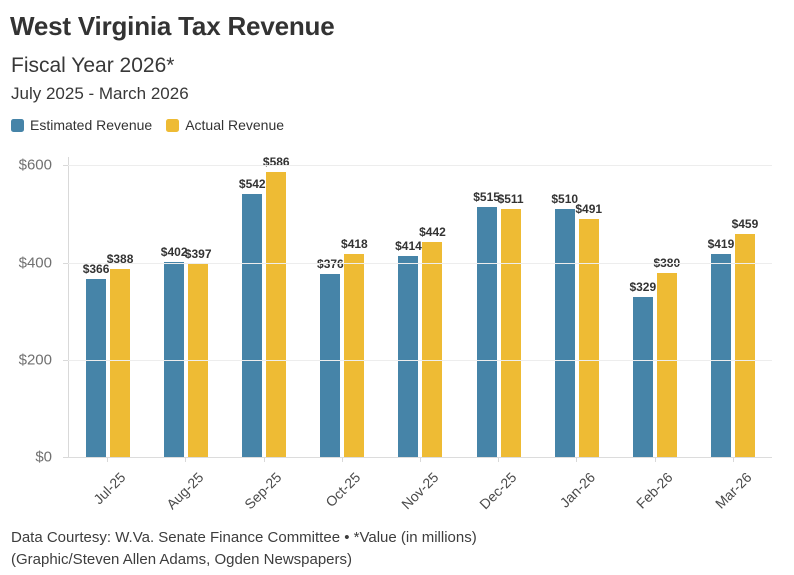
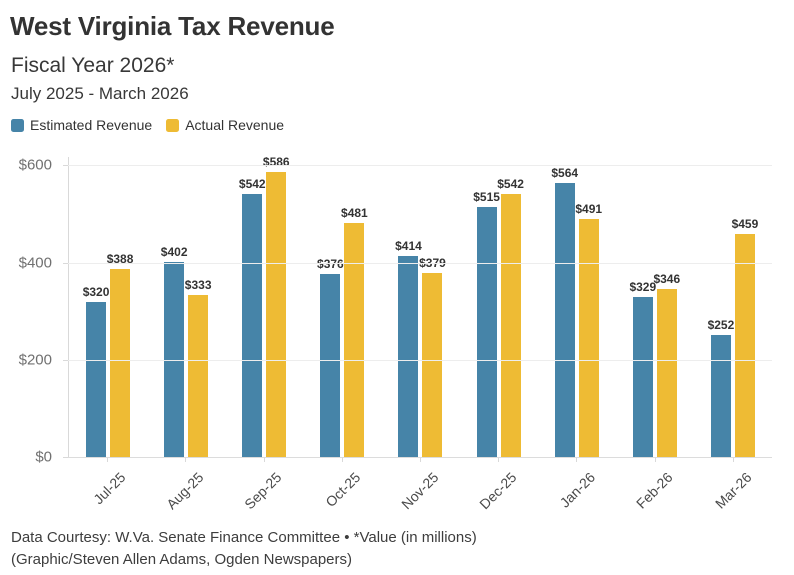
Estimated Revenue/Jul-25: $366 -> $320
Actual Revenue/Aug-25: $397 -> $333
Actual Revenue/Oct-25: $418 -> $481
Actual Revenue/Nov-25: $442 -> $379
Actual Revenue/Dec-25: $511 -> $542
Estimated Revenue/Jan-26: $510 -> $564
Actual Revenue/Feb-26: $380 -> $346
Estimated Revenue/Mar-26: $419 -> $252
